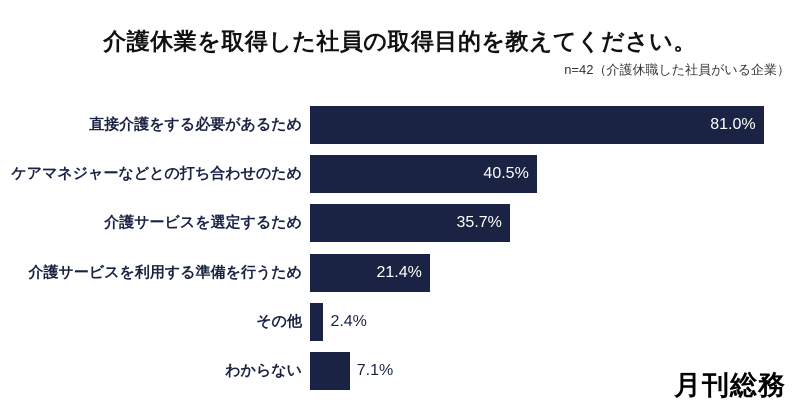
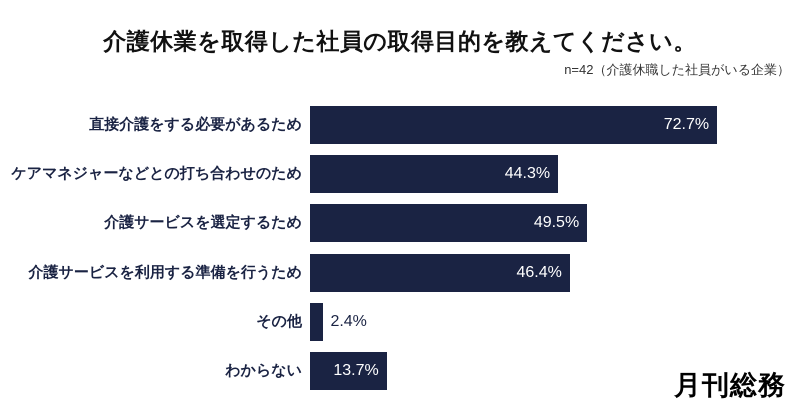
直接介護をする必要があるため: 81.0% -> 72.7%
ケアマネジャーなどとの打ち合わせのため: 40.5% -> 44.3%
介護サービスを選定するため: 35.7% -> 49.5%
介護サービスを利用する準備を行うため: 21.4% -> 46.4%
わからない: 7.1% -> 13.7%
